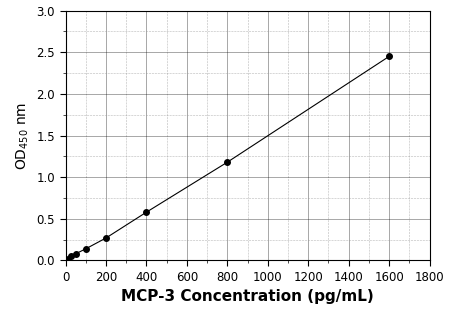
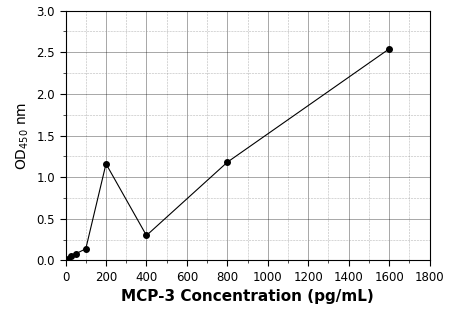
200: 0.27 -> 1.16
400: 0.58 -> 0.30
1600: 2.45 -> 2.54
